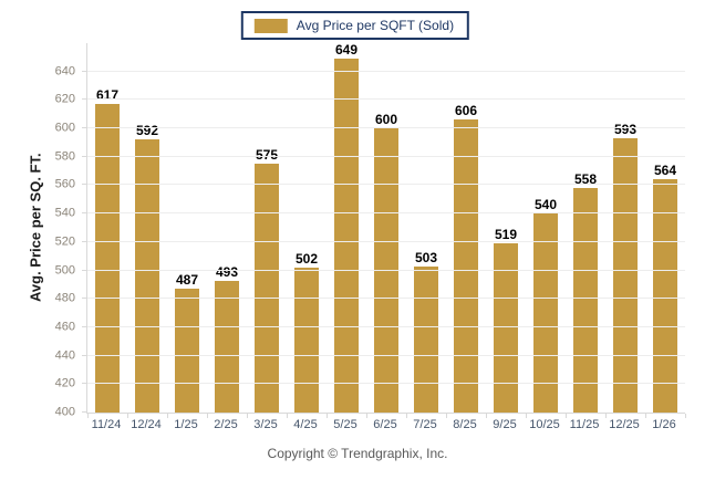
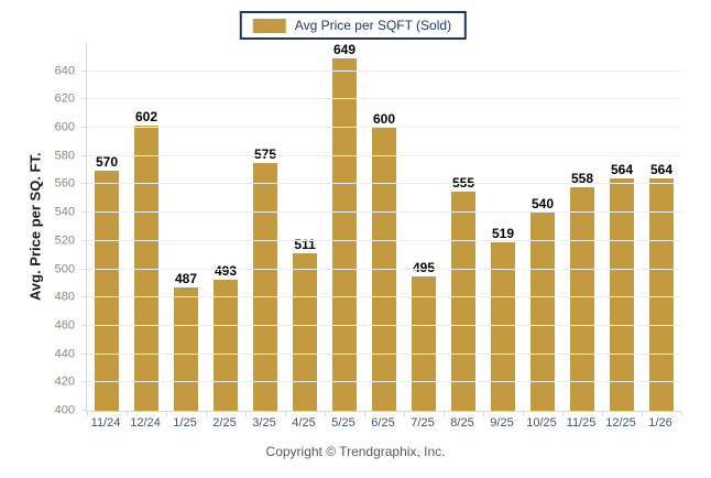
11/24: 617 -> 570
12/24: 592 -> 602
4/25: 502 -> 511
7/25: 503 -> 495
8/25: 606 -> 555
12/25: 593 -> 564
